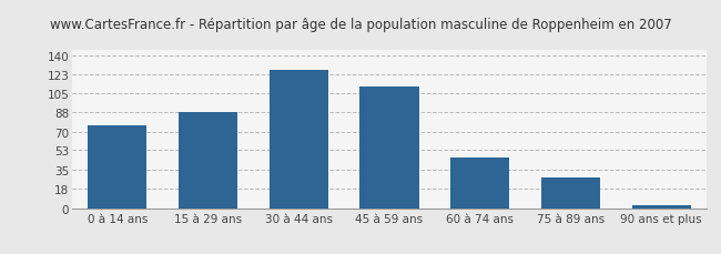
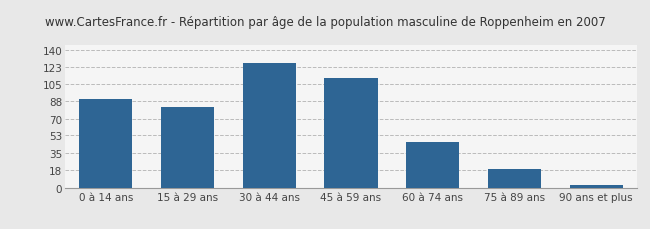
0 à 14 ans: 76 -> 90
15 à 29 ans: 88 -> 82
75 à 89 ans: 28 -> 19
